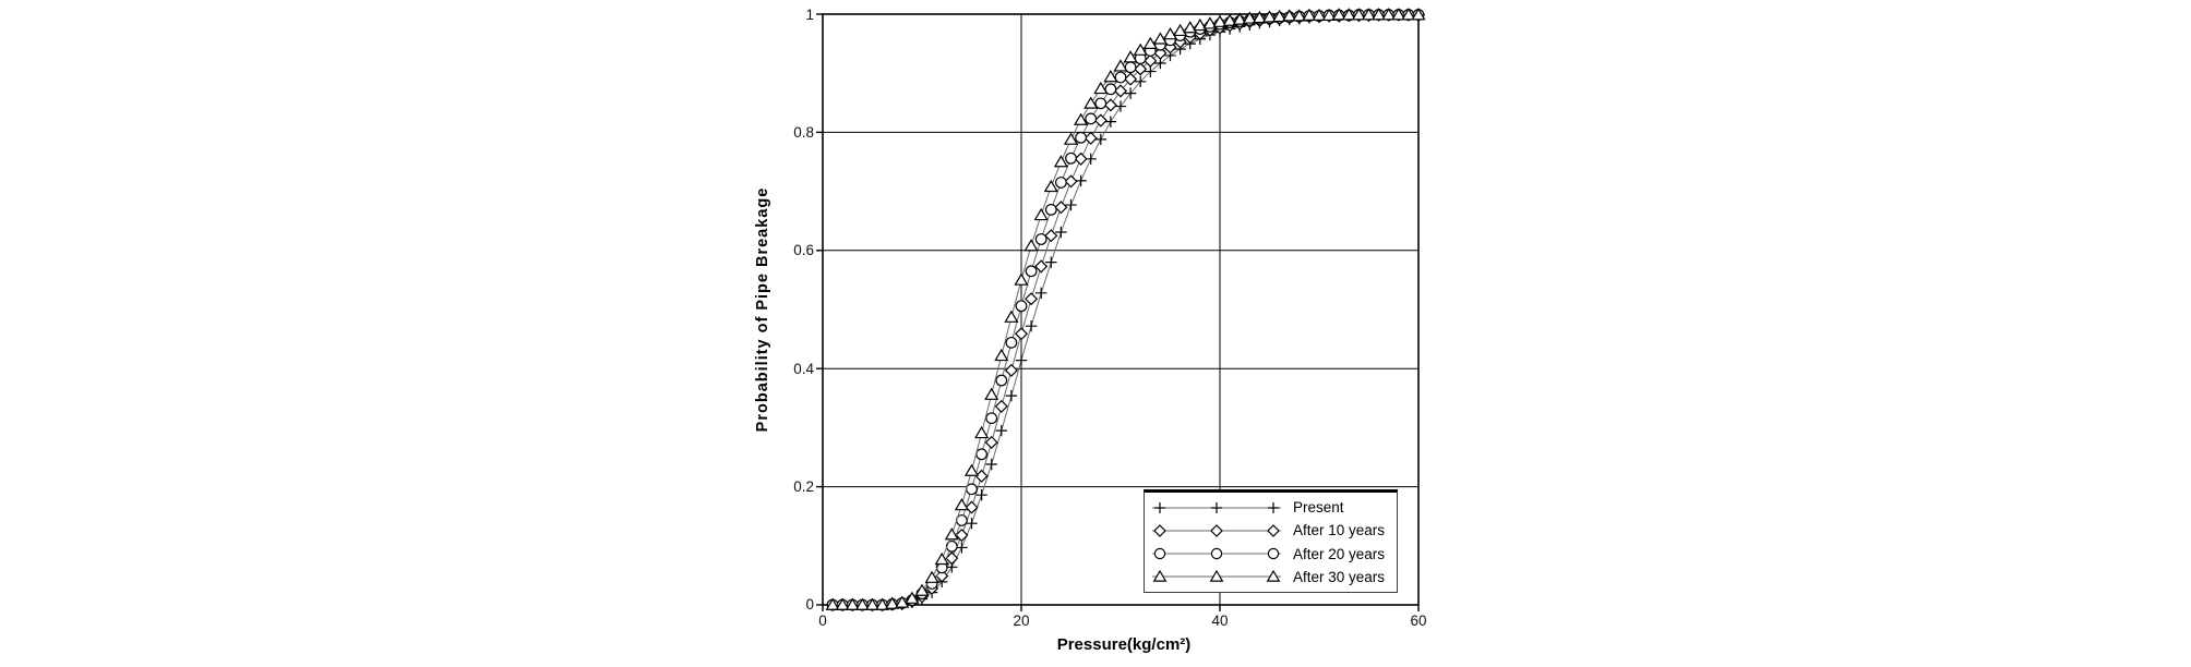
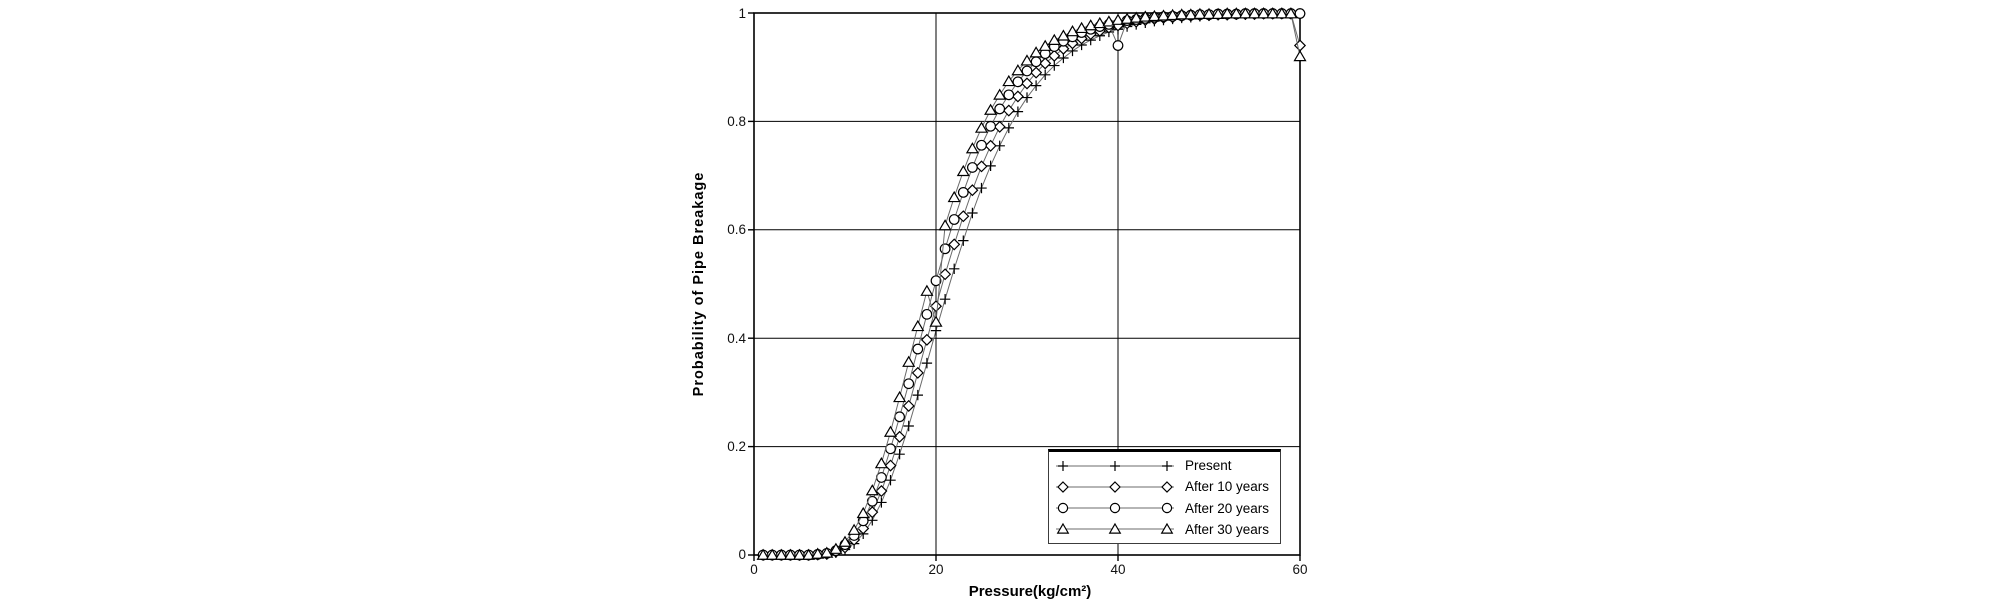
After 30 years/20: 0.55 -> 0.43
After 20 years/40: 0.98 -> 0.94
After 10 years/60: 1.00 -> 0.94
After 30 years/60: 1.00 -> 0.92
